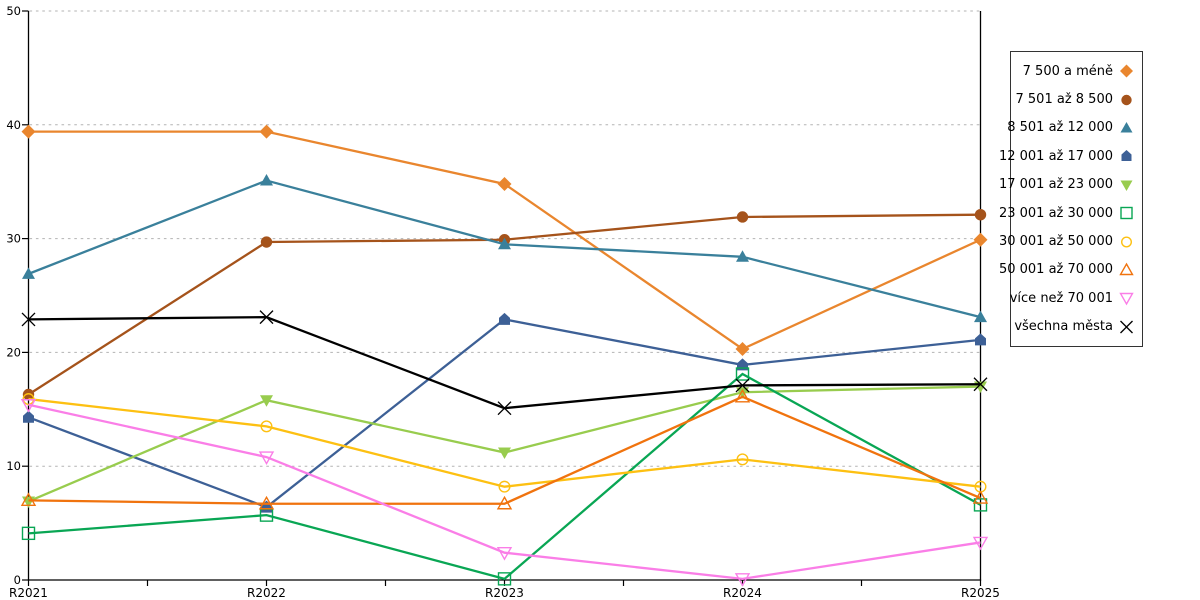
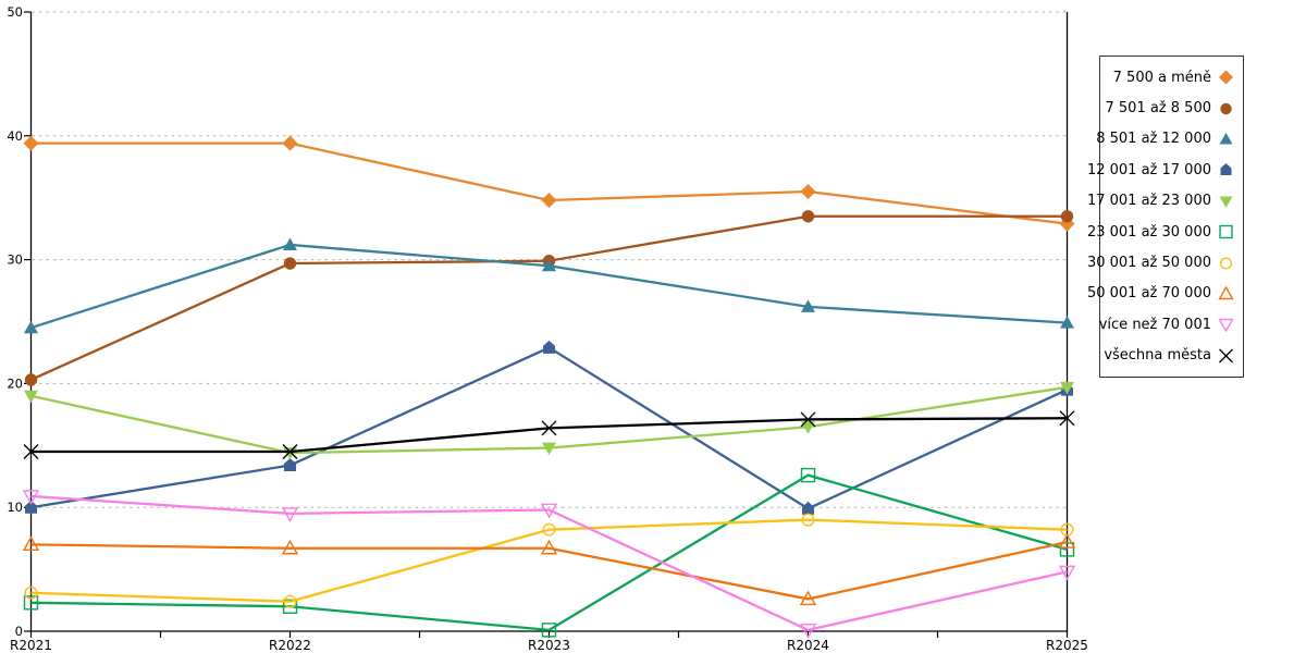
7 501 až 8 500/R2021: 16.3 -> 20.3
8 501 až 12 000/R2021: 26.9 -> 24.5
12 001 až 17 000/R2021: 14.3 -> 10.0
17 001 až 23 000/R2021: 6.9 -> 19.0
23 001 až 30 000/R2021: 4.1 -> 2.3
30 001 až 50 000/R2021: 15.9 -> 3.1
více než 70 001/R2021: 15.4 -> 10.9
všechna města/R2021: 22.9 -> 14.5
8 501 až 12 000/R2022: 35.1 -> 31.2
12 001 až 17 000/R2022: 6.4 -> 13.4
17 001 až 23 000/R2022: 15.8 -> 14.4
23 001 až 30 000/R2022: 5.7 -> 2.0
30 001 až 50 000/R2022: 13.5 -> 2.4
více než 70 001/R2022: 10.8 -> 9.5
všechna města/R2022: 23.1 -> 14.5
17 001 až 23 000/R2023: 11.2 -> 14.8
více než 70 001/R2023: 2.4 -> 9.8
všechna města/R2023: 15.1 -> 16.4
7 500 a méně/R2024: 20.3 -> 35.5
7 501 až 8 500/R2024: 31.9 -> 33.5
8 501 až 12 000/R2024: 28.4 -> 26.2
12 001 až 17 000/R2024: 18.9 -> 9.9
23 001 až 30 000/R2024: 18.1 -> 12.6
30 001 až 50 000/R2024: 10.6 -> 9.0
50 001 až 70 000/R2024: 16.1 -> 2.6
7 500 a méně/R2025: 29.9 -> 32.9
7 501 až 8 500/R2025: 32.1 -> 33.5
8 501 až 12 000/R2025: 23.1 -> 24.9
12 001 až 17 000/R2025: 21.1 -> 19.5
17 001 až 23 000/R2025: 17.0 -> 19.7
více než 70 001/R2025: 3.3 -> 4.8
